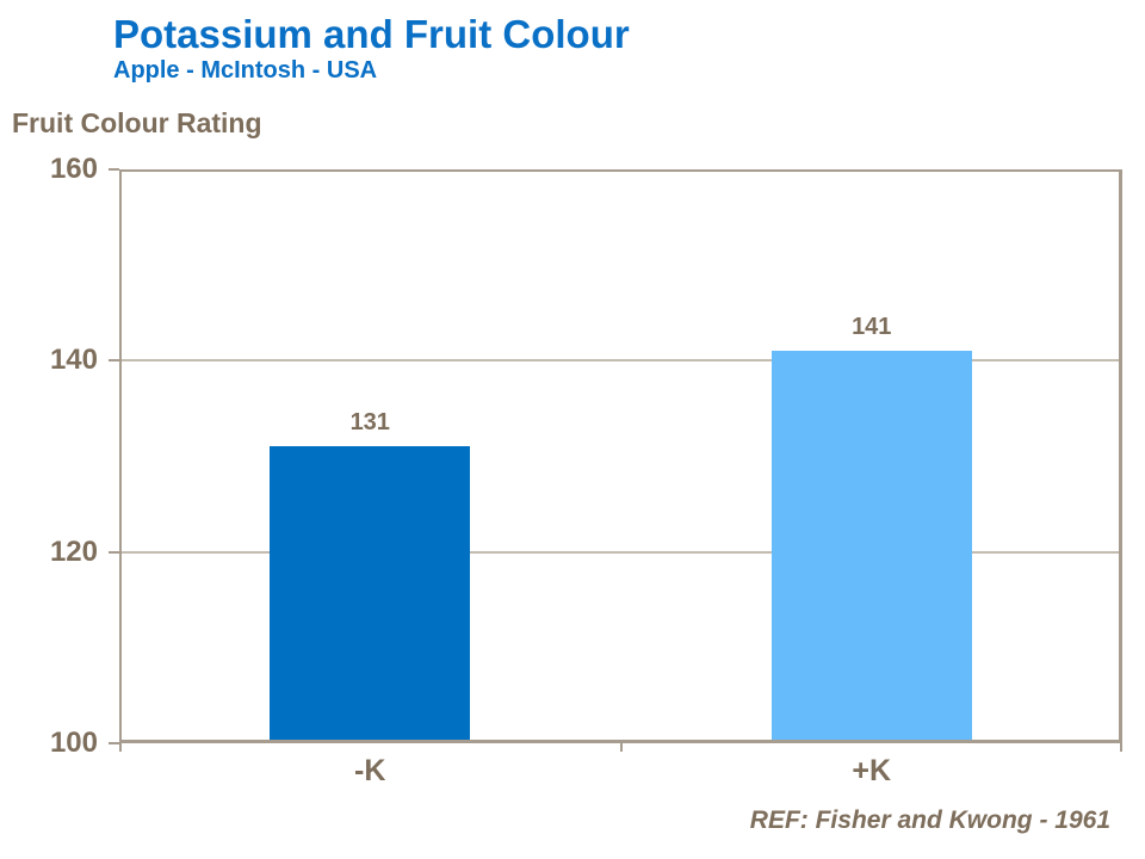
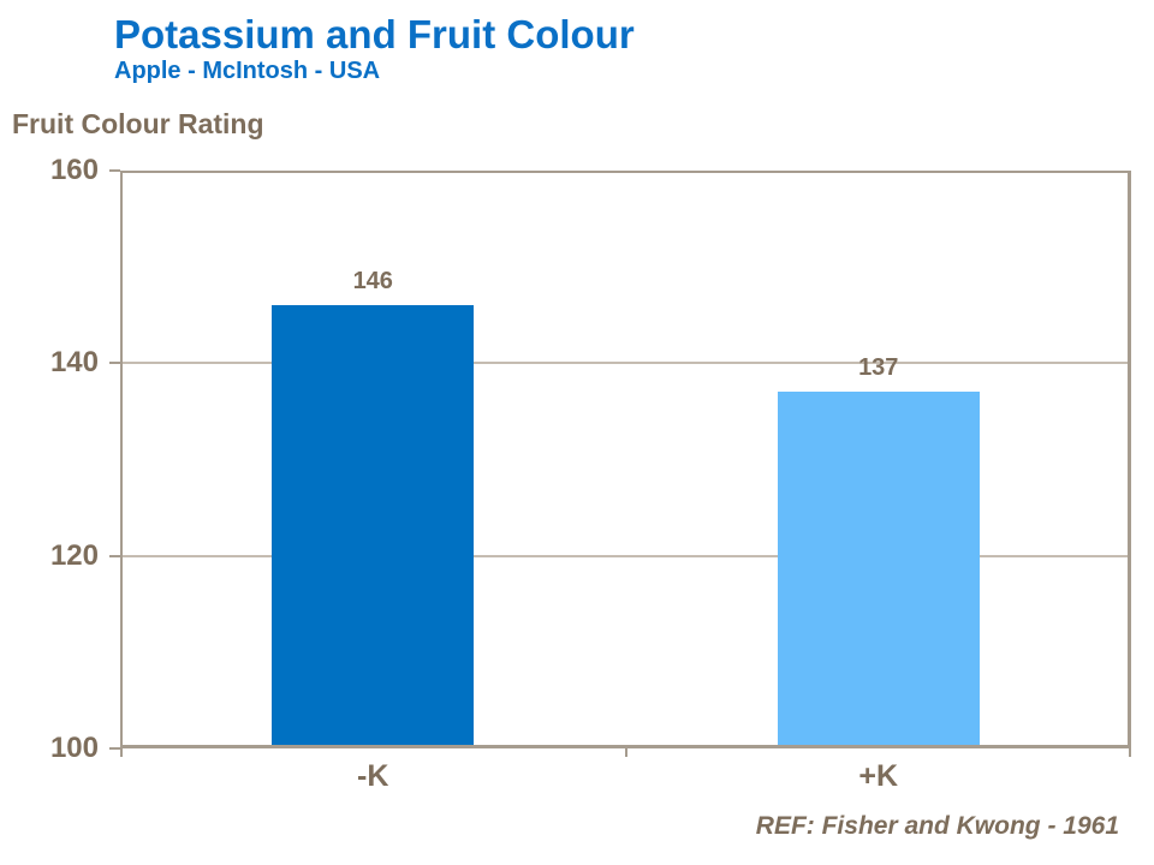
-K: 131 -> 146
+K: 141 -> 137
